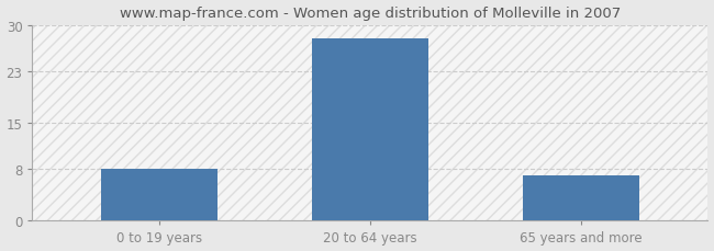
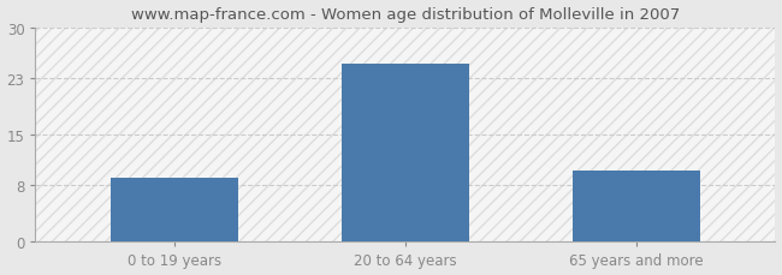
0 to 19 years: 8 -> 9
20 to 64 years: 28 -> 25
65 years and more: 7 -> 10
